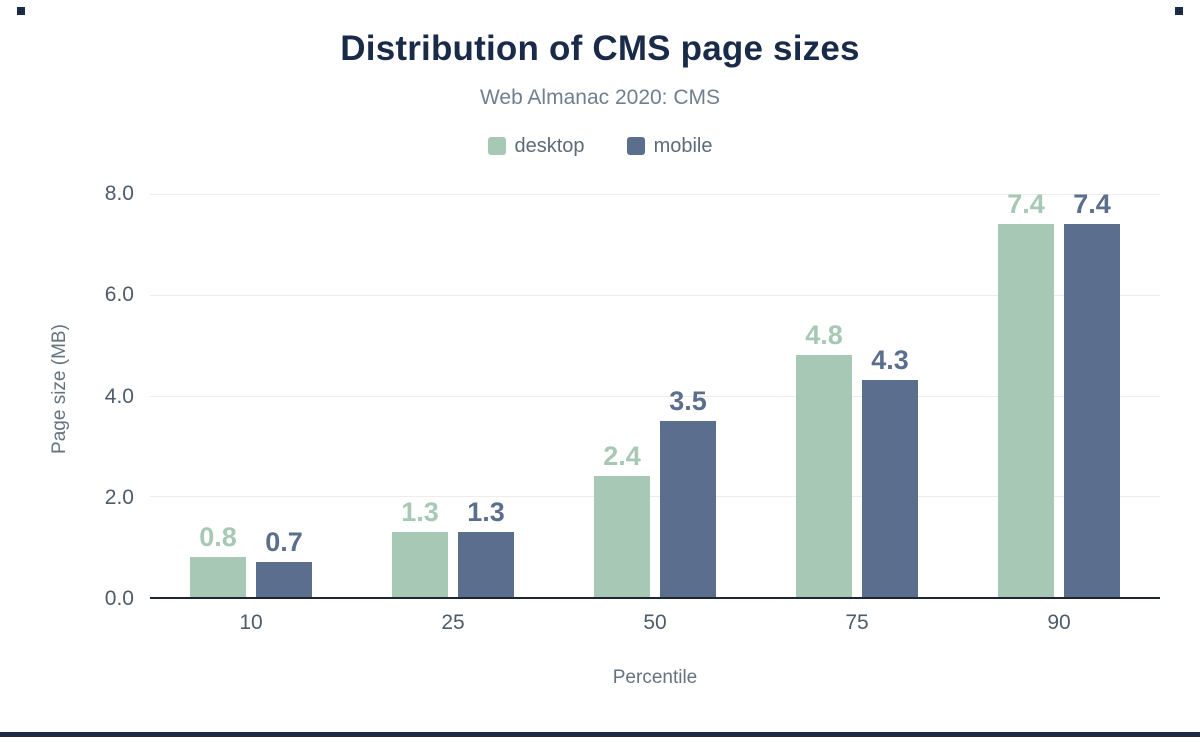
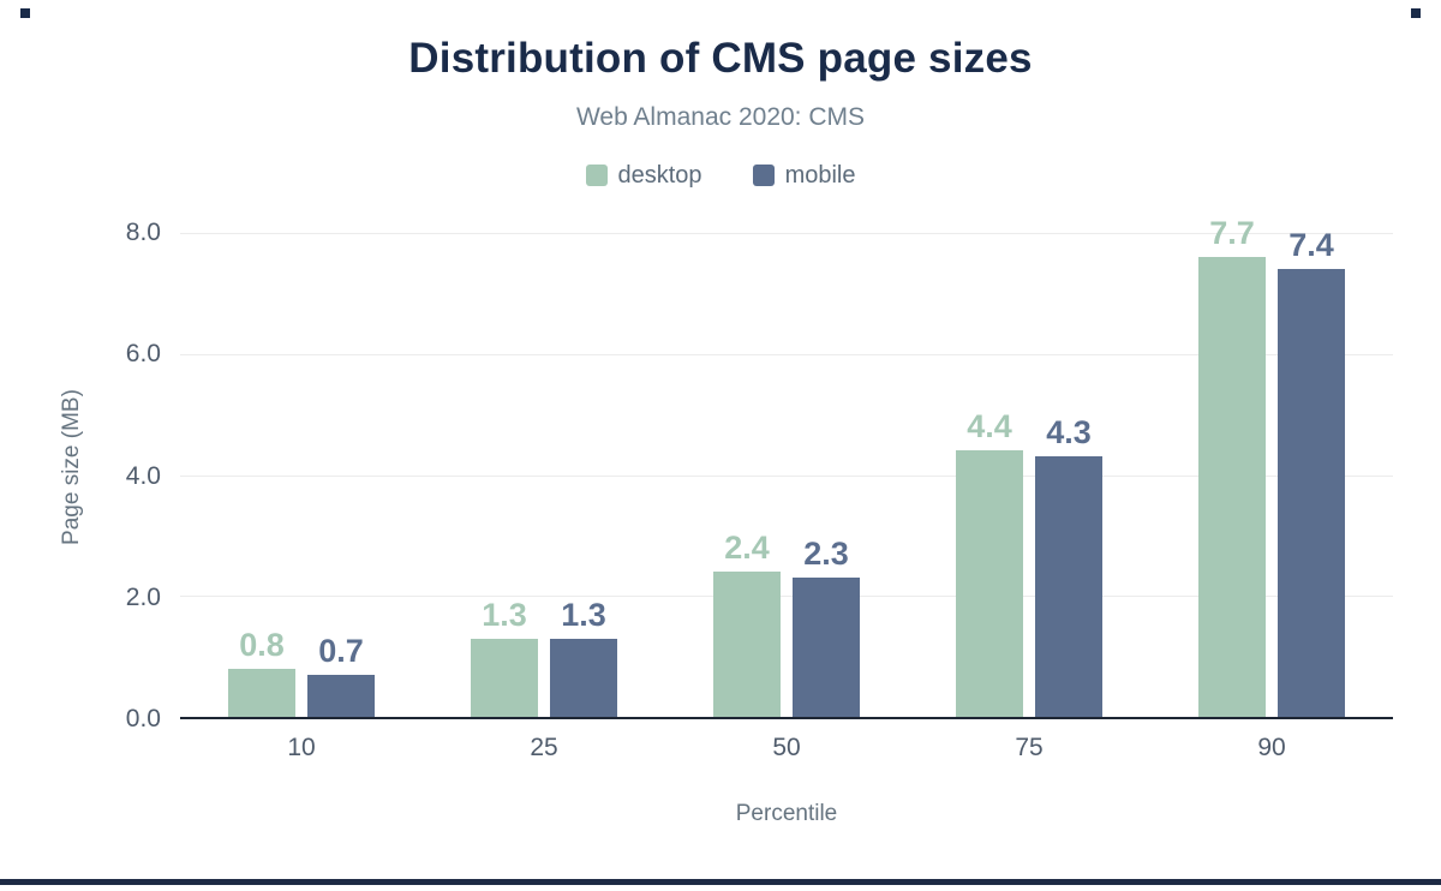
mobile/50: 3.5 -> 2.3
desktop/75: 4.8 -> 4.4
desktop/90: 7.4 -> 7.7
